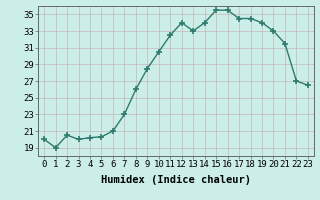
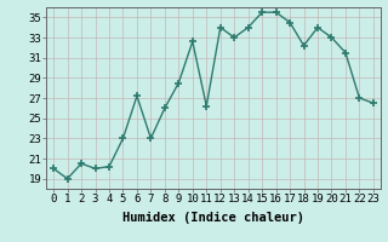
5: 20.3 -> 23.0
6: 21.0 -> 27.2
10: 30.5 -> 32.6
11: 32.5 -> 26.2
18: 34.5 -> 32.2
